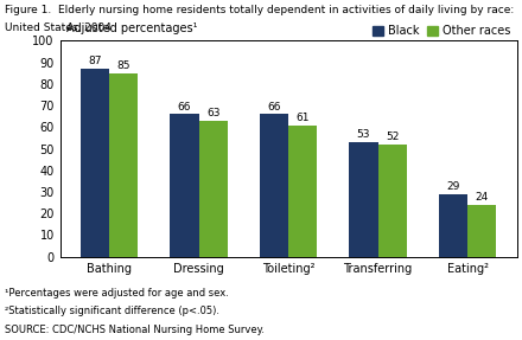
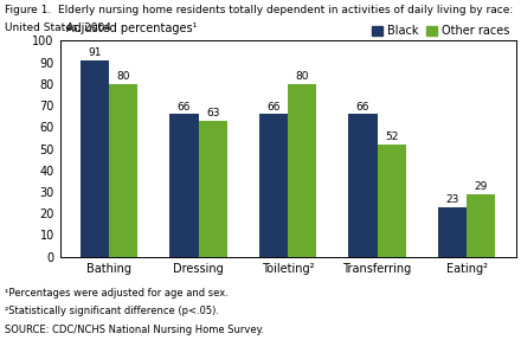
Black/Bathing: 87 -> 91
Other races/Bathing: 85 -> 80
Other races/Toileting²: 61 -> 80
Black/Transferring: 53 -> 66
Black/Eating²: 29 -> 23
Other races/Eating²: 24 -> 29
